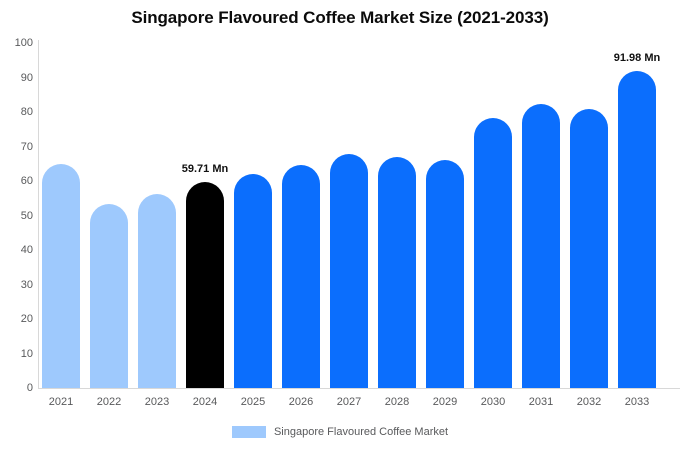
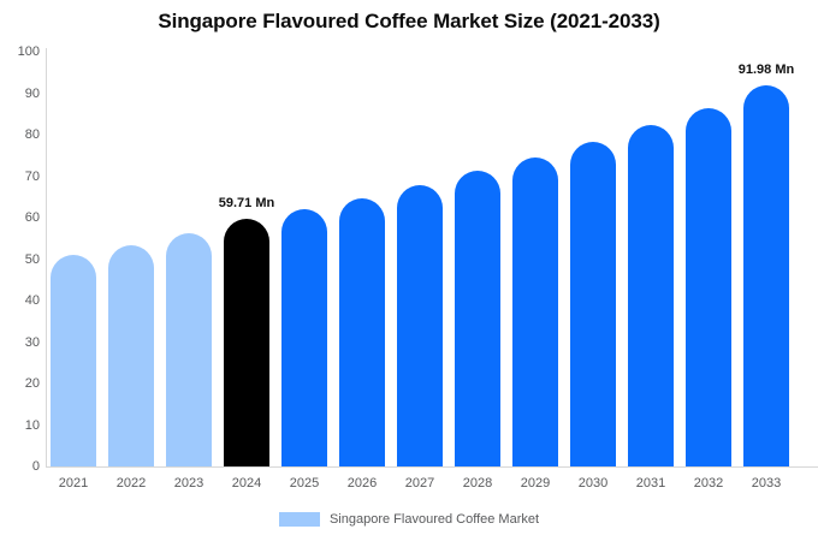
2021: 65 -> 51
2028: 67 -> 71
2029: 66 -> 75
2032: 81 -> 86
